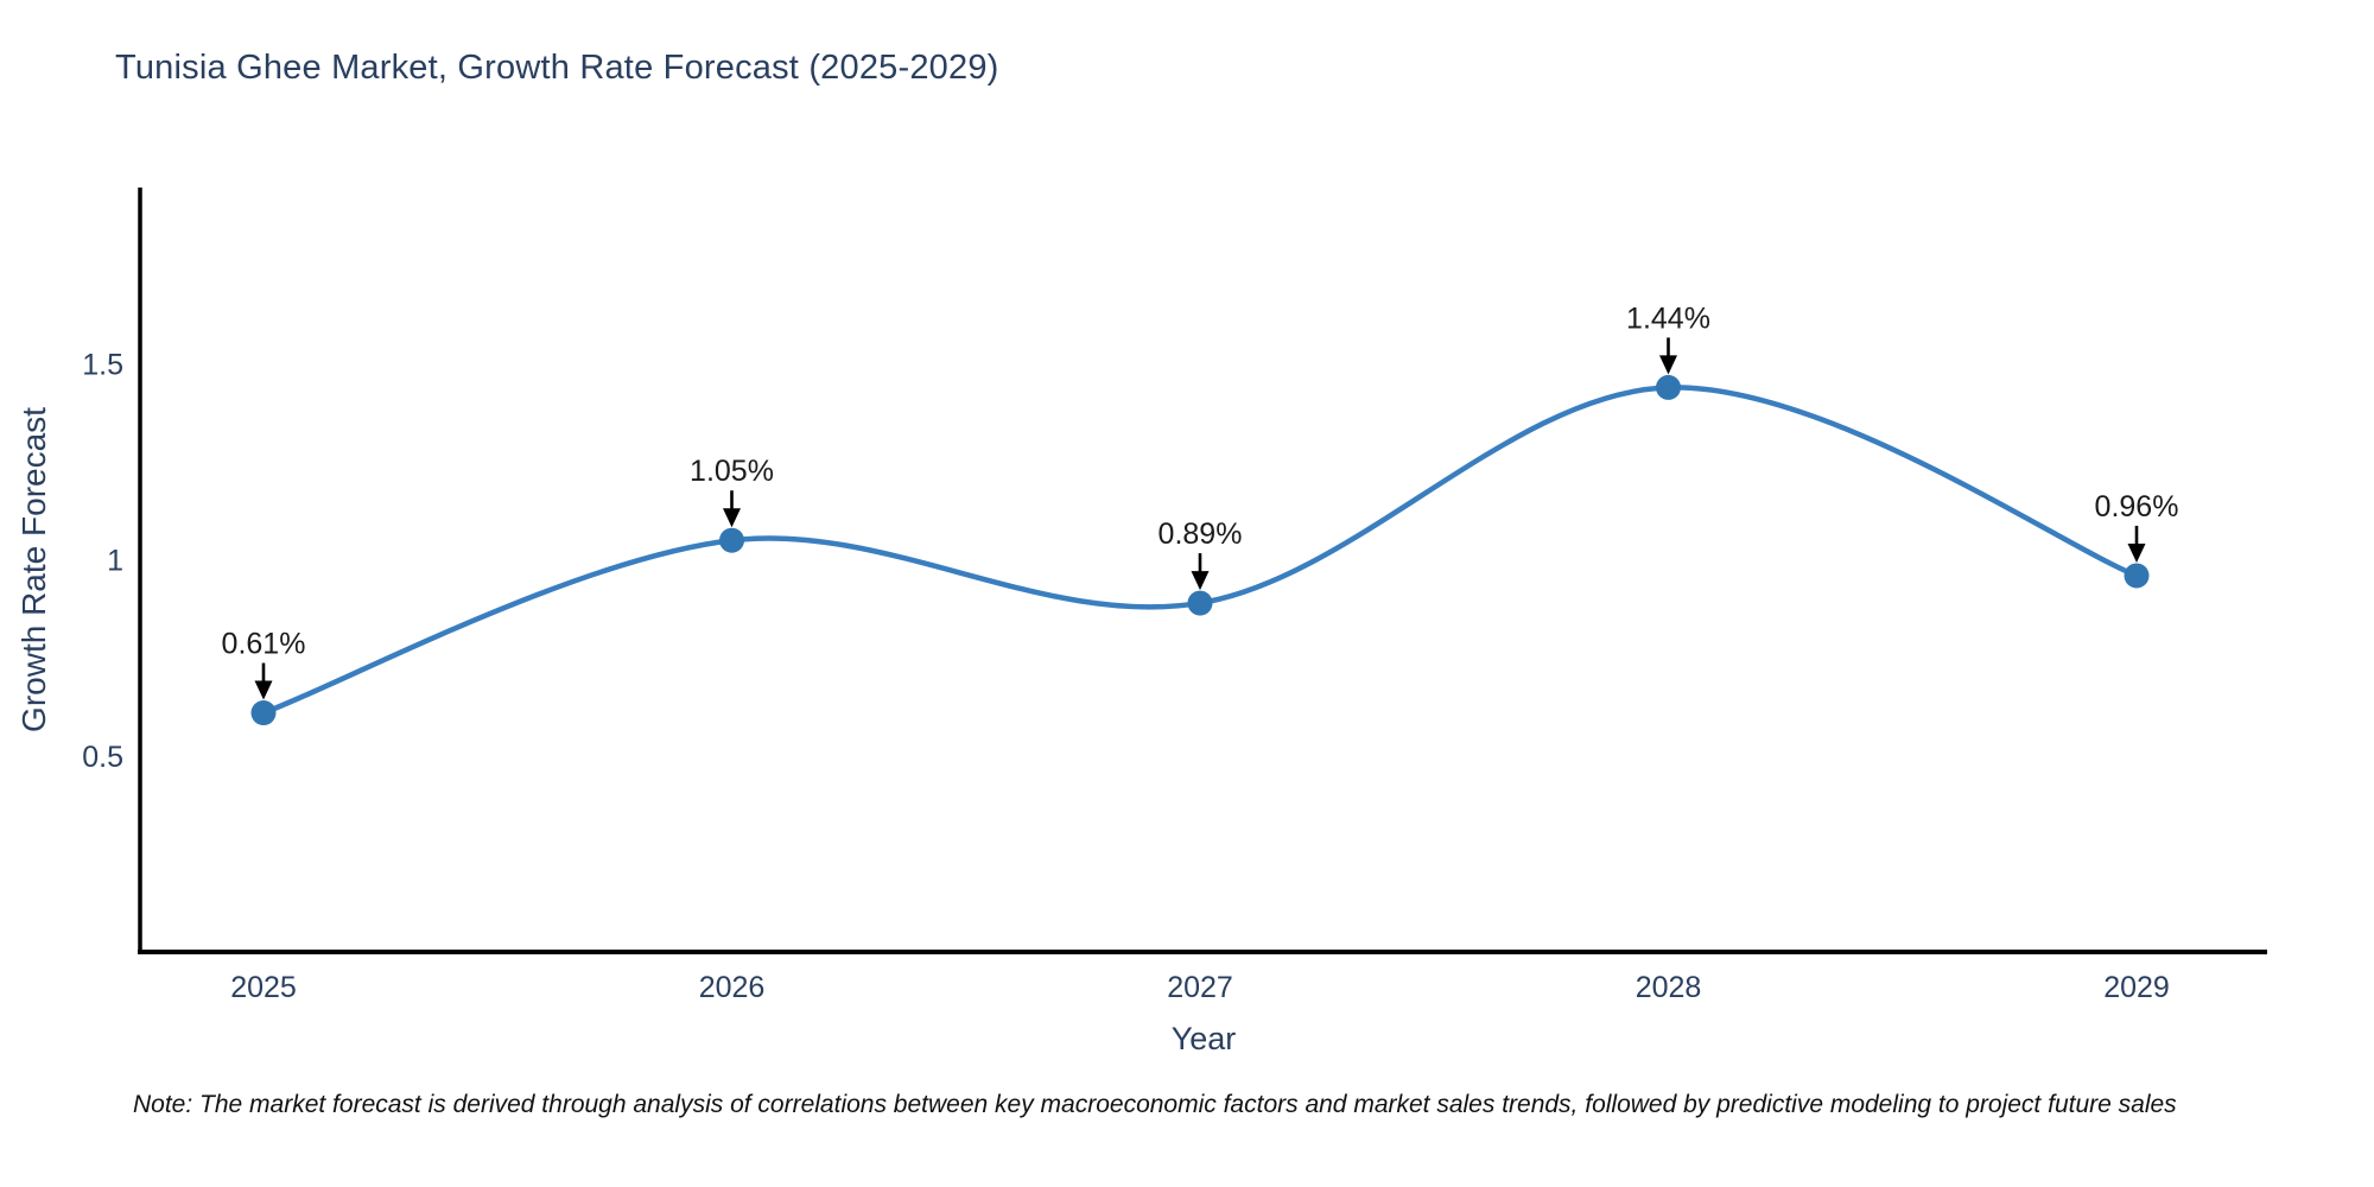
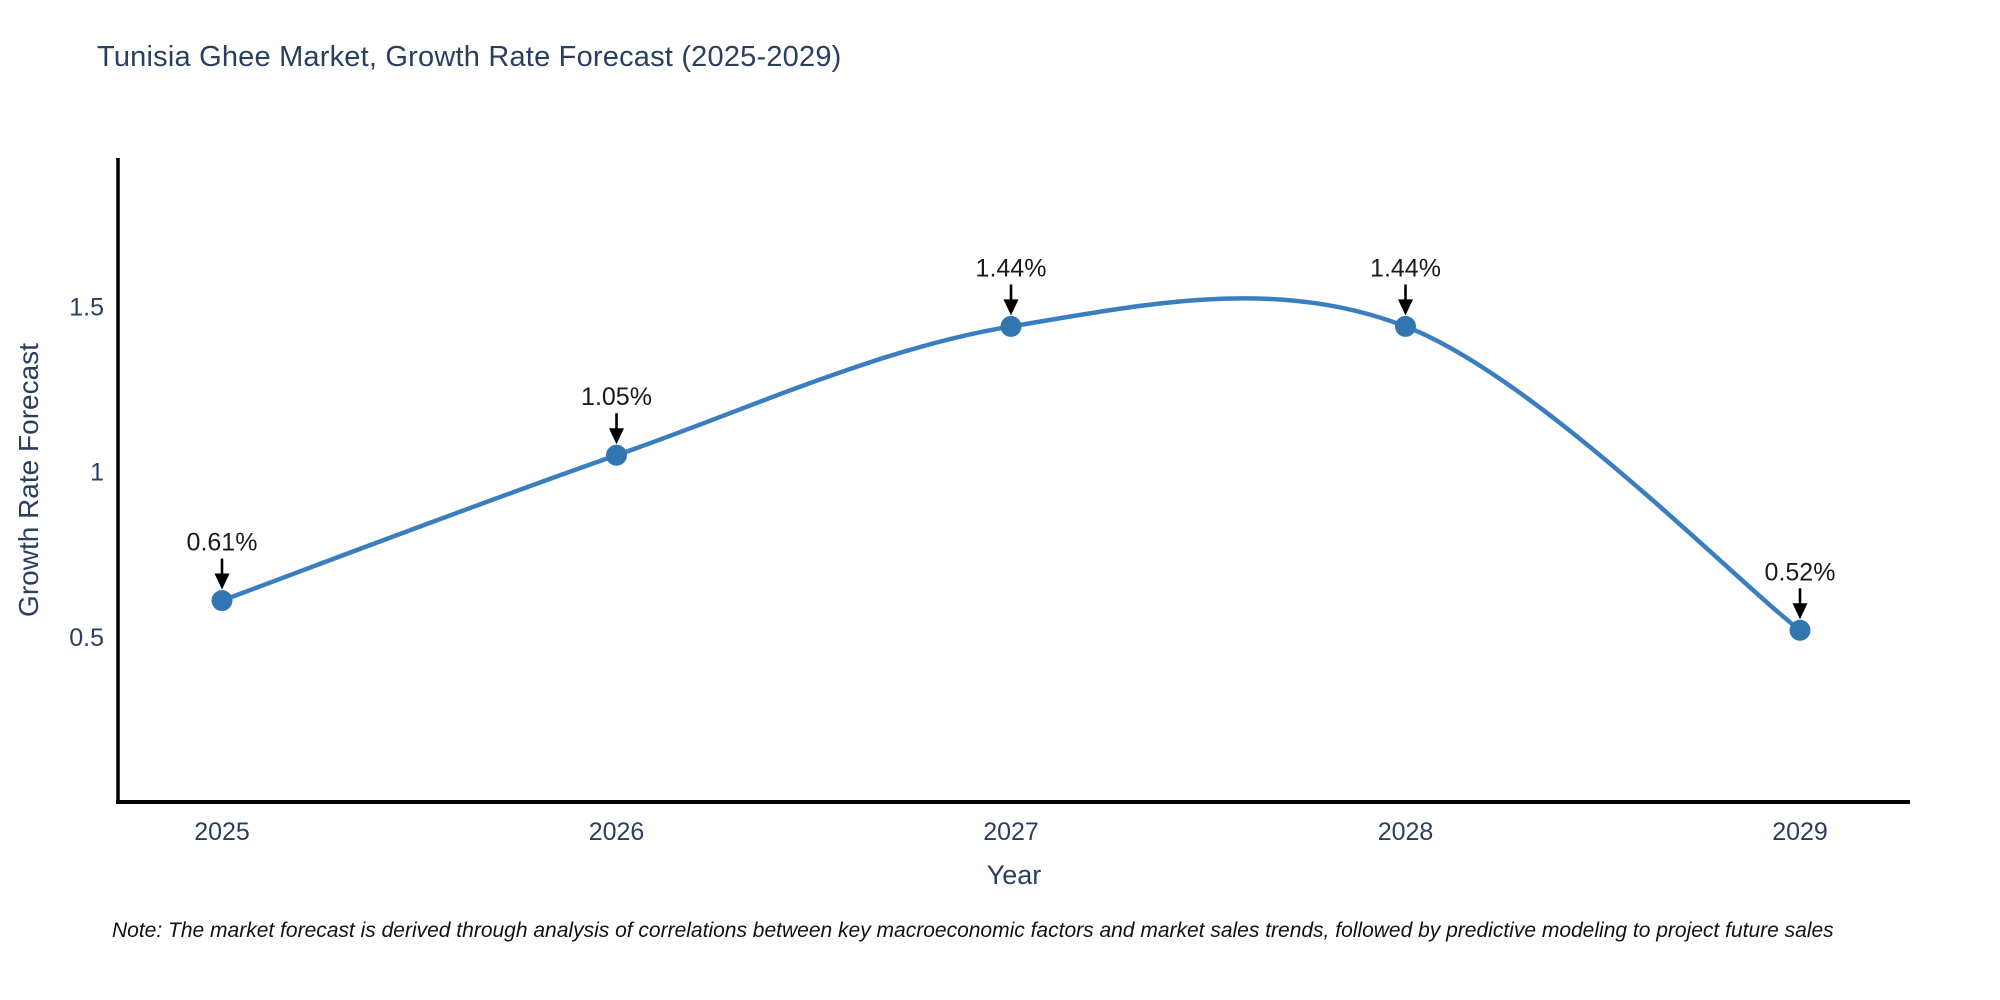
2027: 0.89% -> 1.44%
2029: 0.96% -> 0.52%
